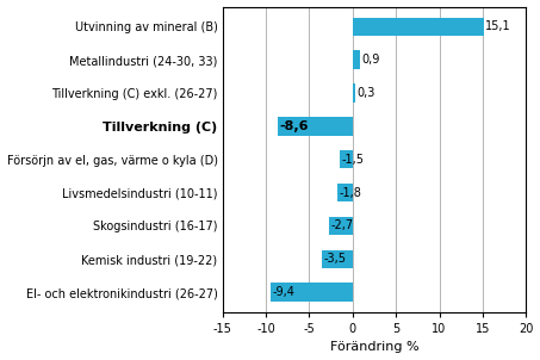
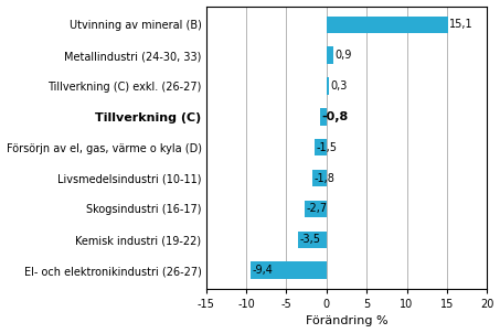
Tillverkning (C): -8,6 -> -0,8
